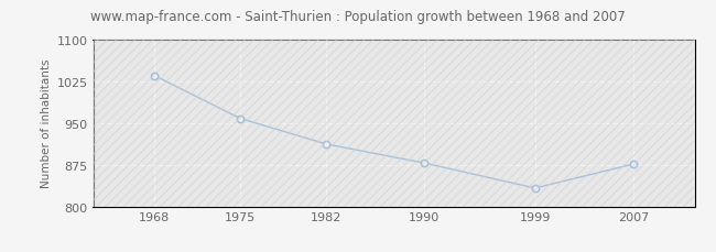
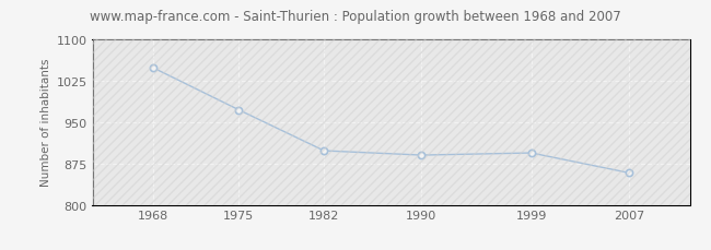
1968: 1035 -> 1048
1975: 958 -> 972
1982: 912 -> 898
1990: 878 -> 890
1999: 833 -> 894
2007: 876 -> 858
